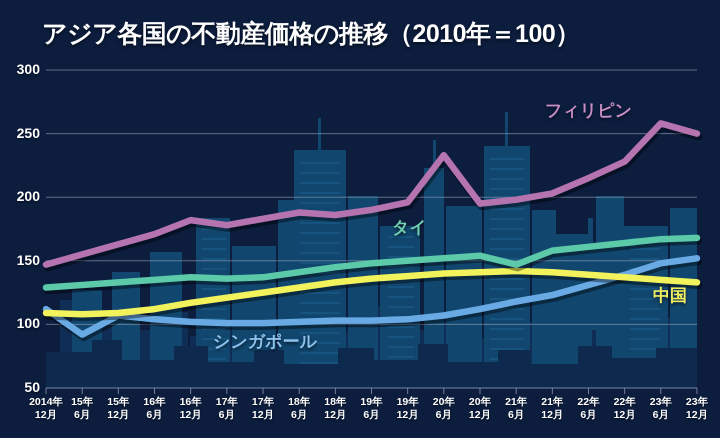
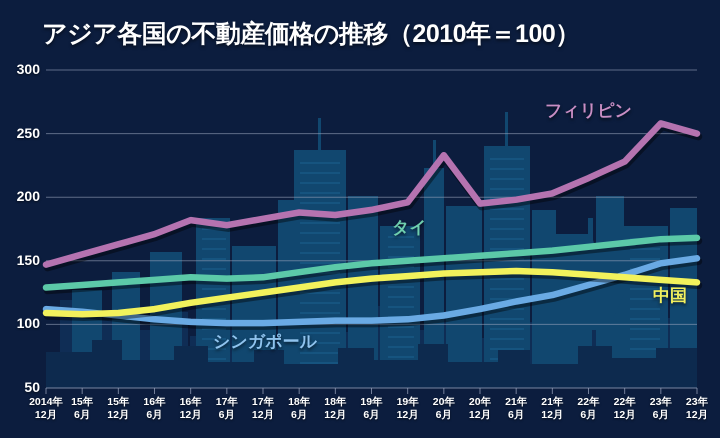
シンガポール/15年6月: 92 -> 110
タイ/21年6月: 147 -> 156
